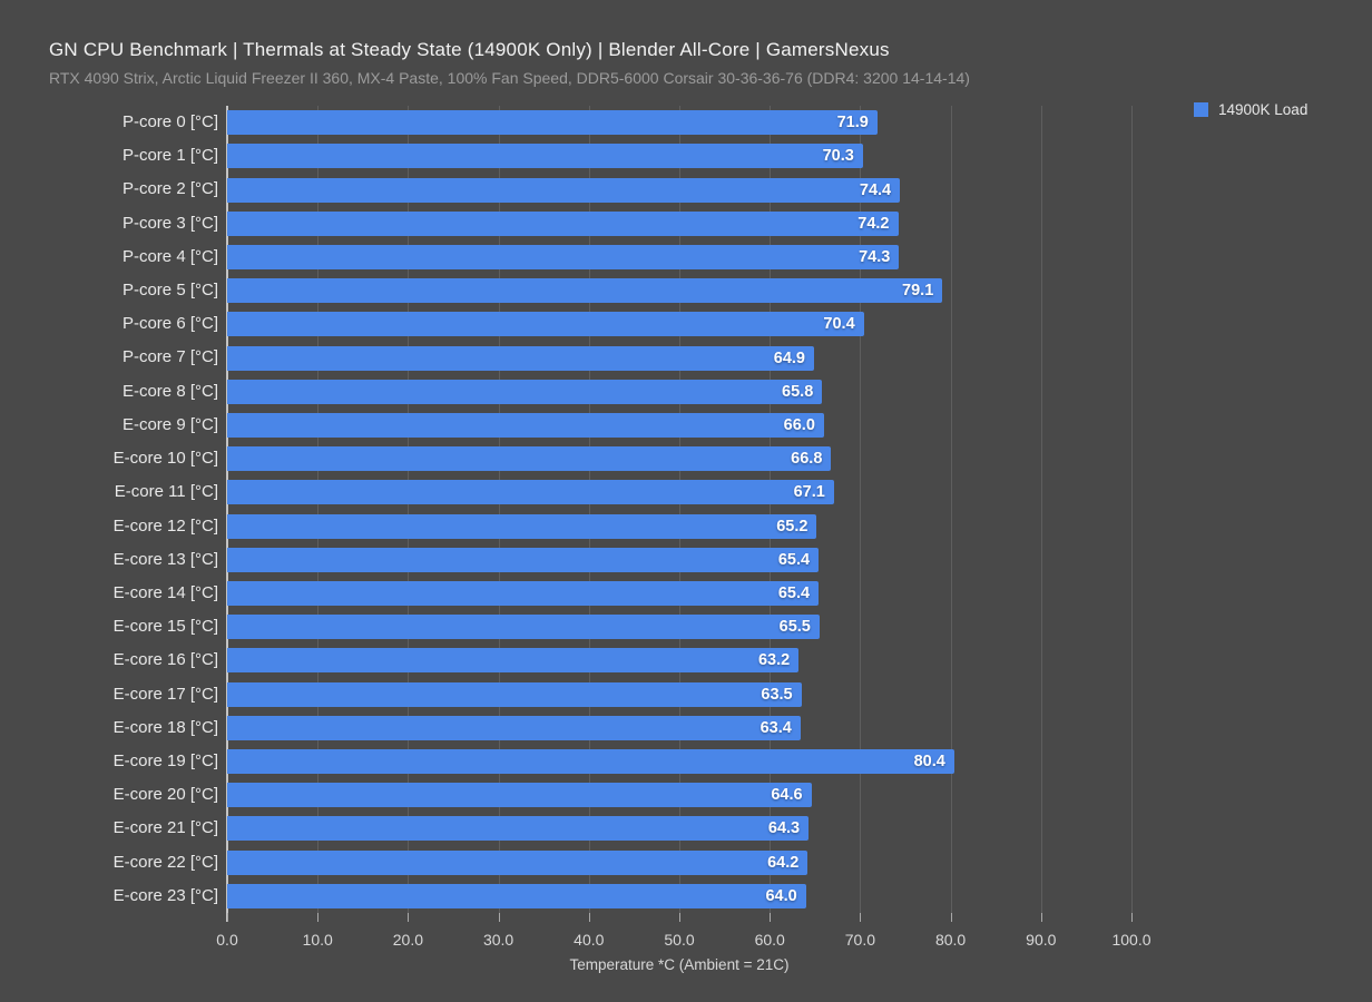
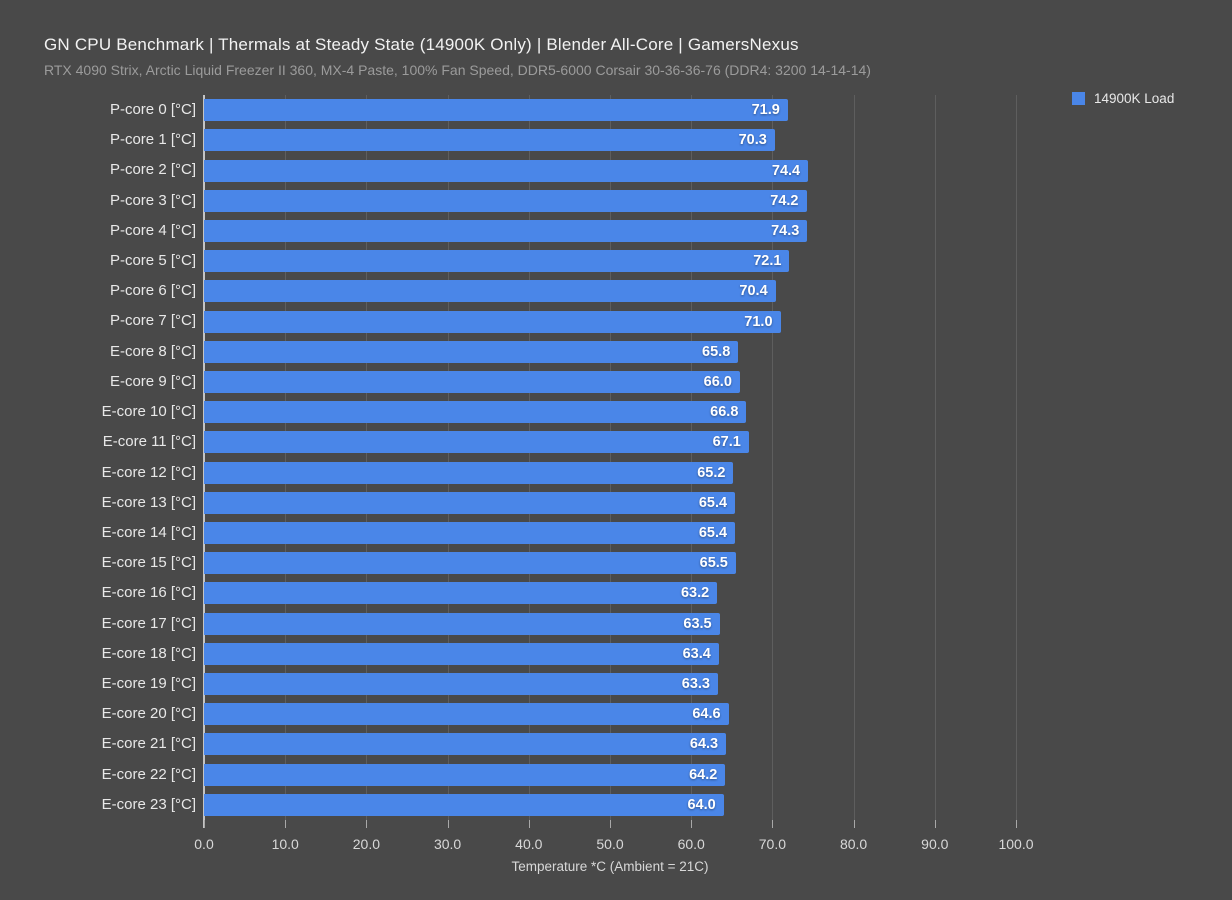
P-core 5 [°C]: 79.1 -> 72.1
P-core 7 [°C]: 64.9 -> 71.0
E-core 19 [°C]: 80.4 -> 63.3
